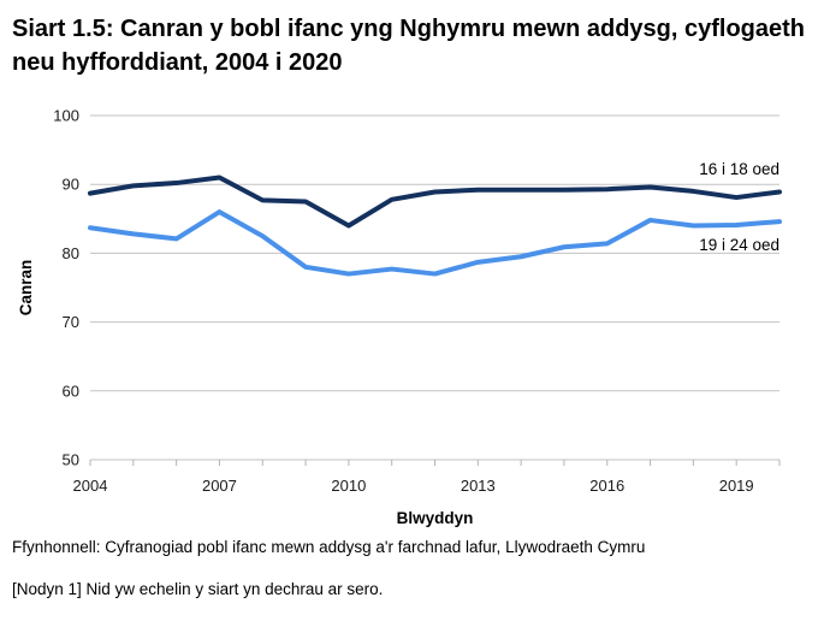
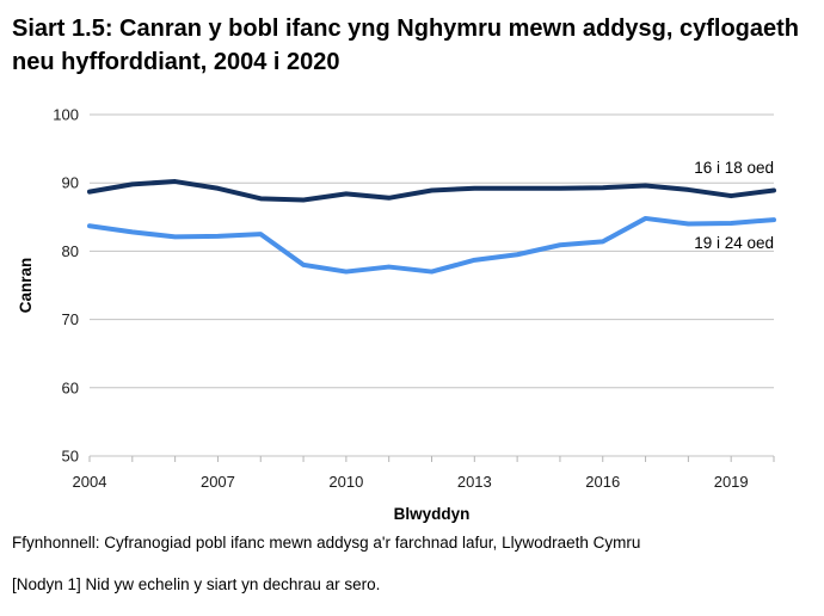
16 i 18 oed/2007: 91 -> 89
19 i 24 oed/2007: 86 -> 82
16 i 18 oed/2010: 84 -> 88
